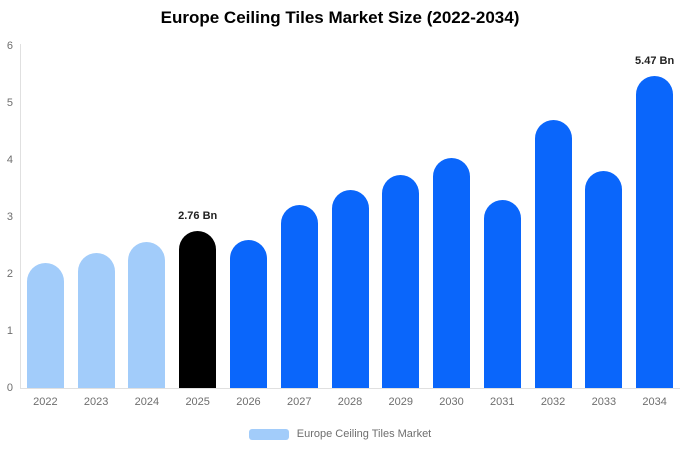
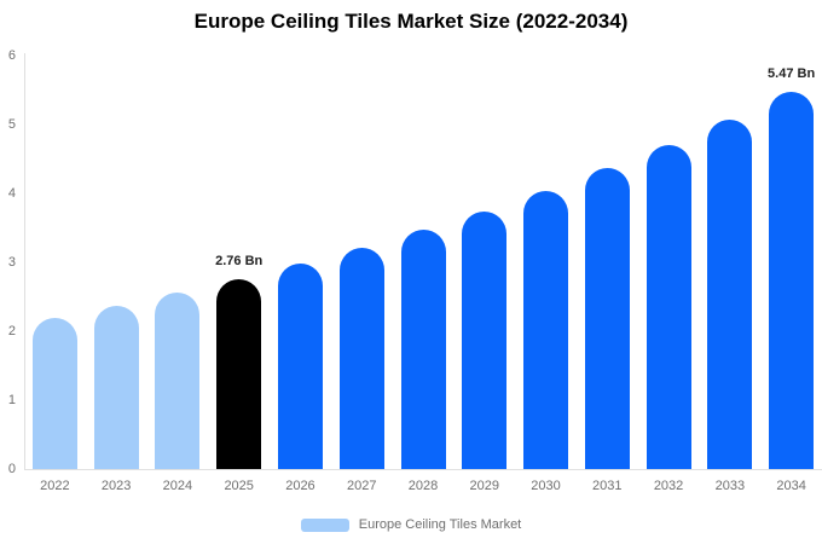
2026: 2.6 -> 3.0
2031: 3.3 -> 4.4
2033: 3.8 -> 5.1
